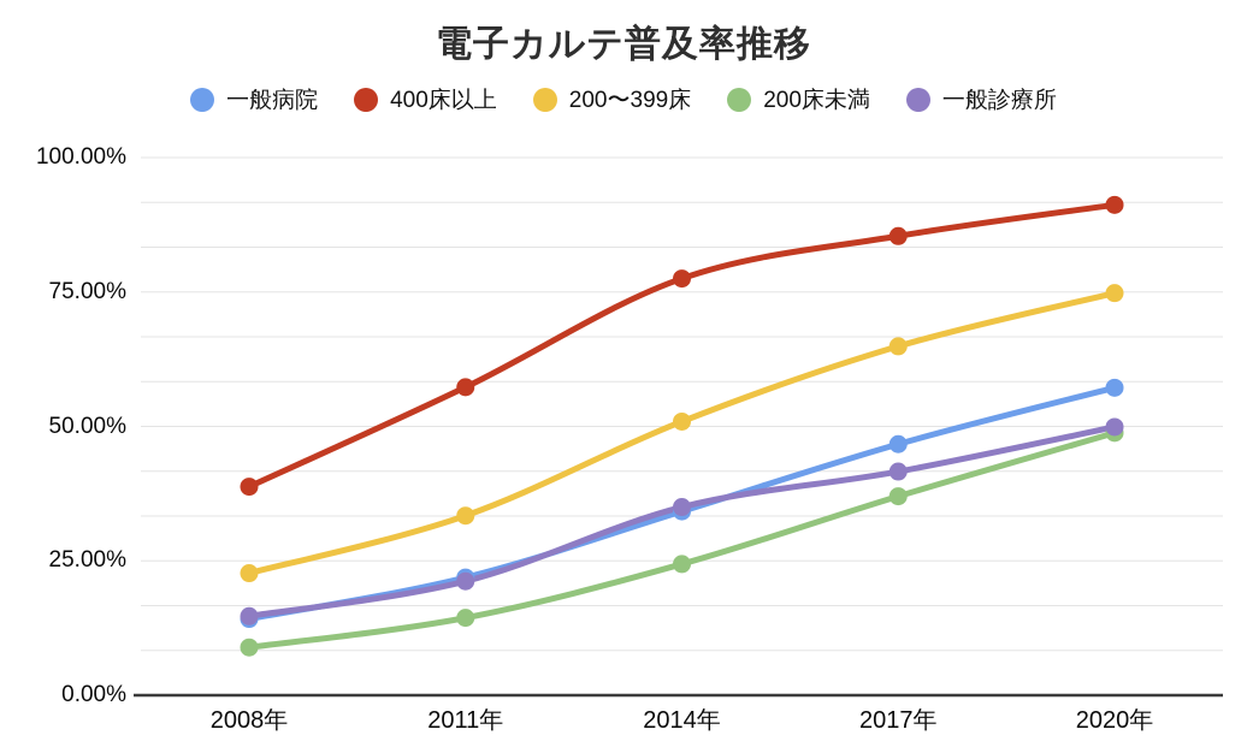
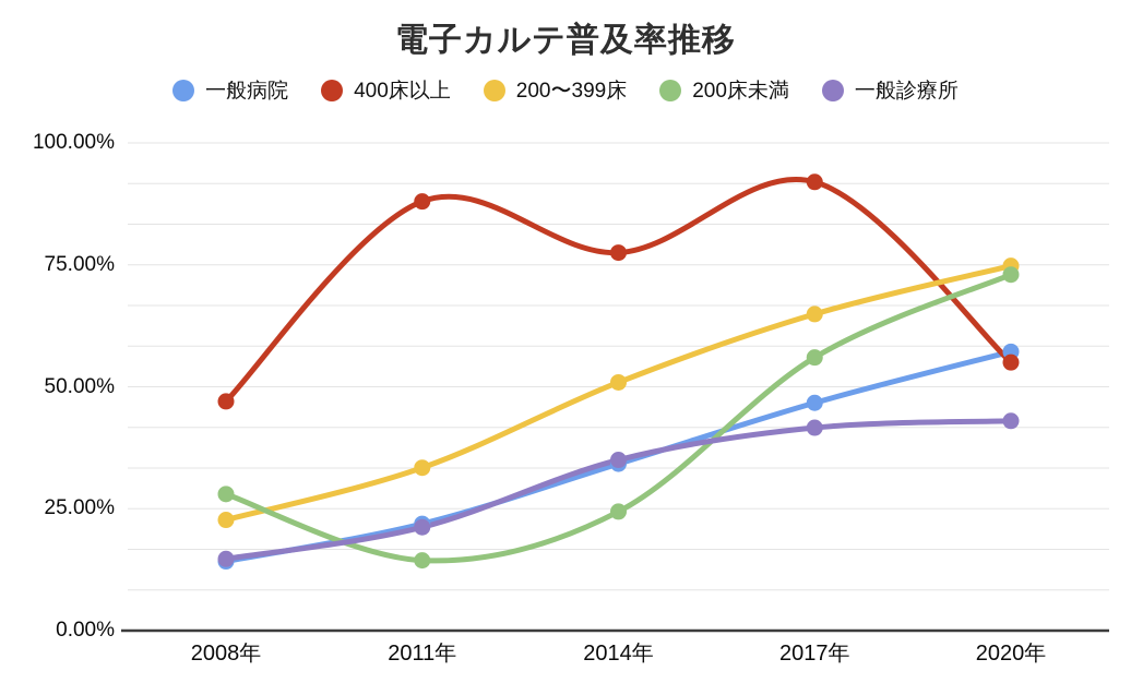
400床以上/2008年: 39% -> 47%
200床未満/2008年: 9% -> 28%
400床以上/2011年: 57% -> 88%
400床以上/2017年: 85% -> 92%
200床未満/2017年: 37% -> 56%
400床以上/2020年: 91% -> 55%
200床未満/2020年: 49% -> 73%
一般診療所/2020年: 50% -> 43%
